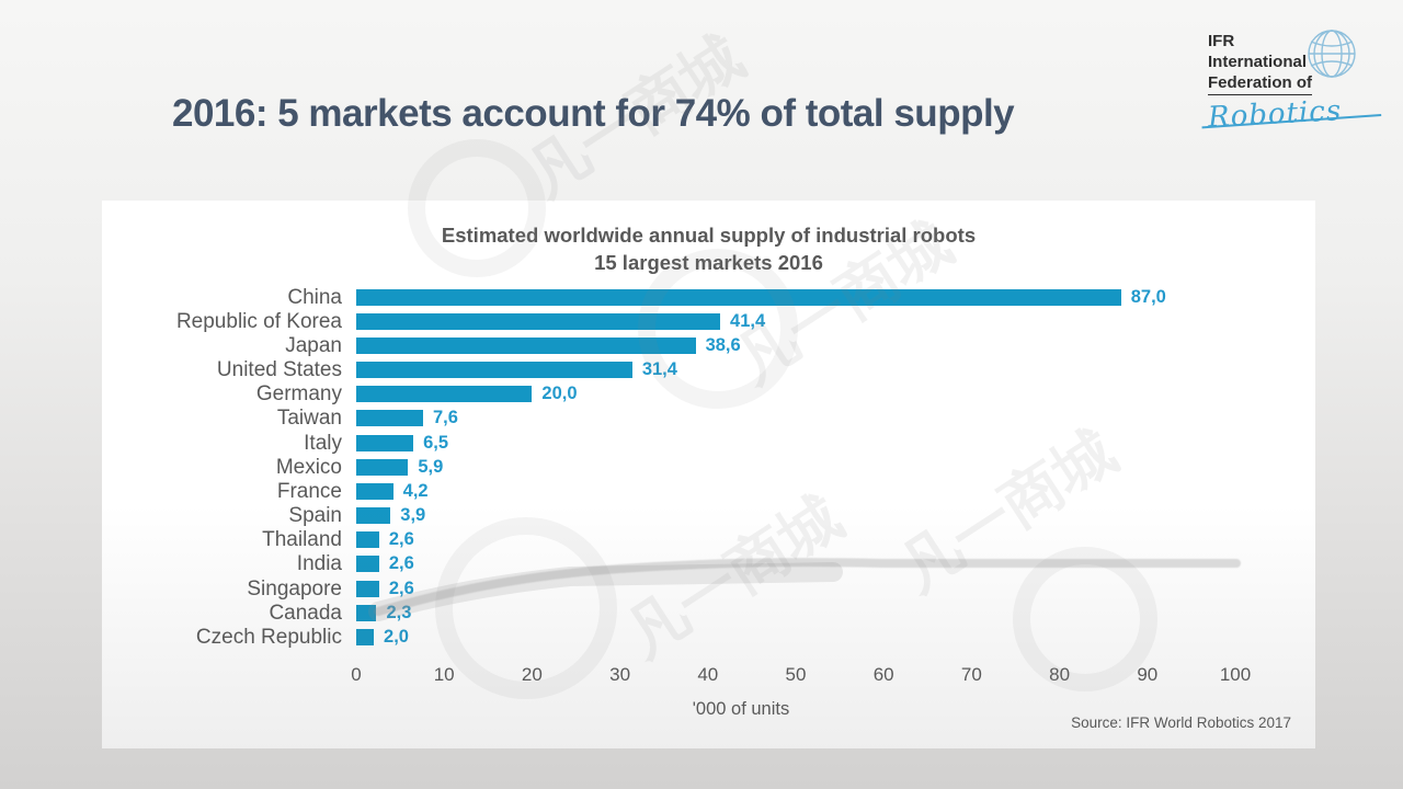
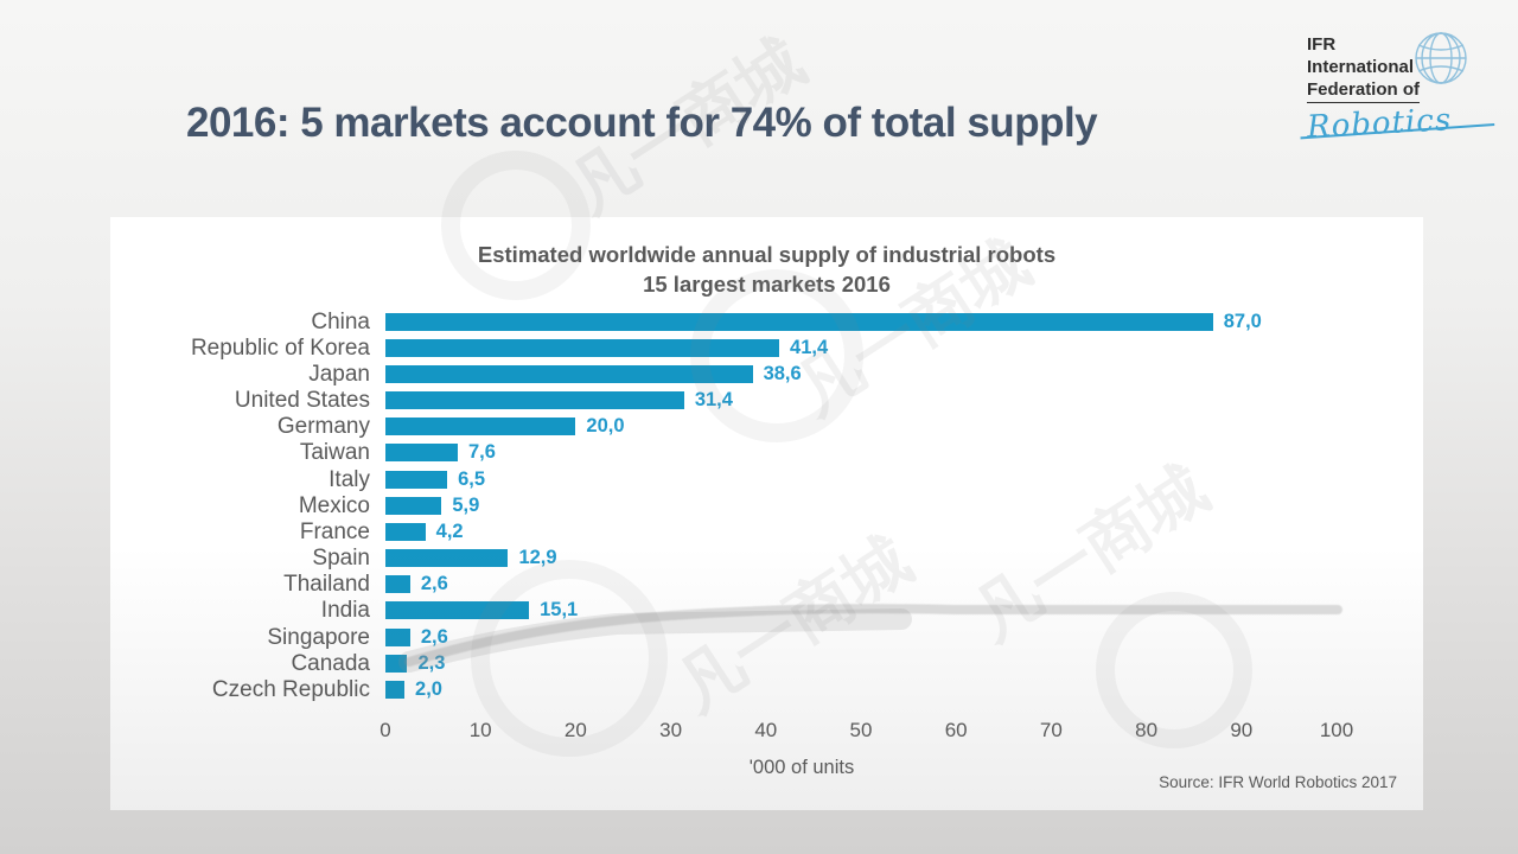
Spain: 3,9 -> 12,9
India: 2,6 -> 15,1
